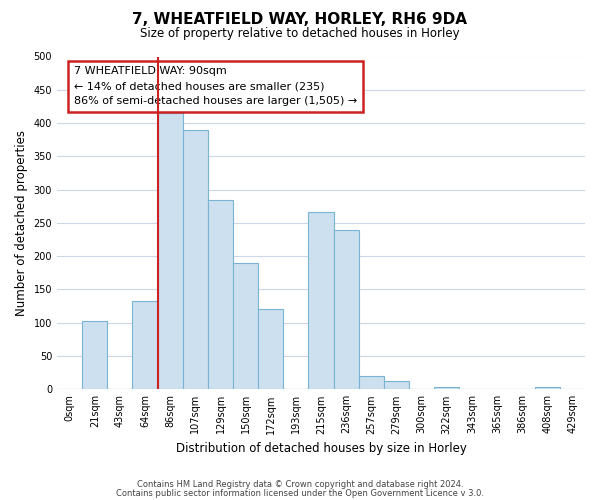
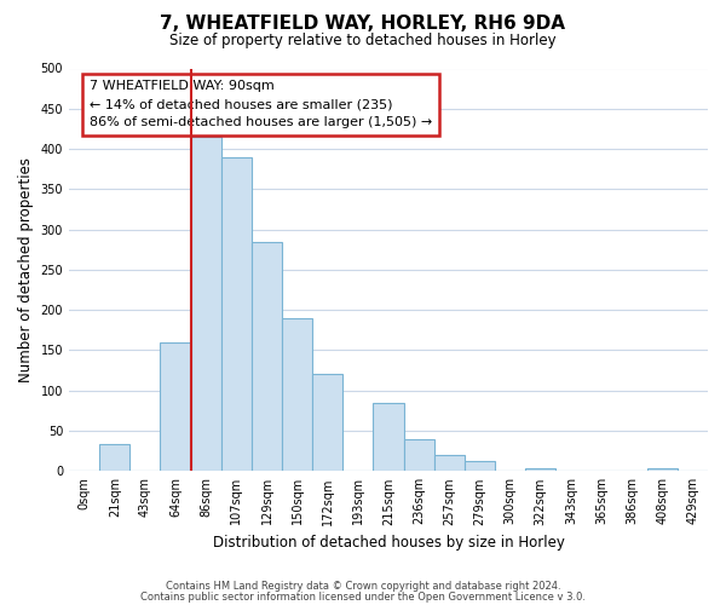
21sqm: 102 -> 33
64sqm: 132 -> 160
215sqm: 266 -> 85
236sqm: 240 -> 40
